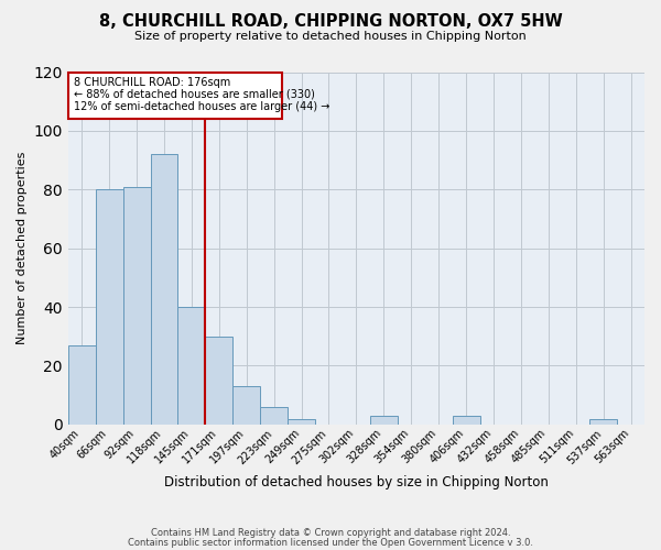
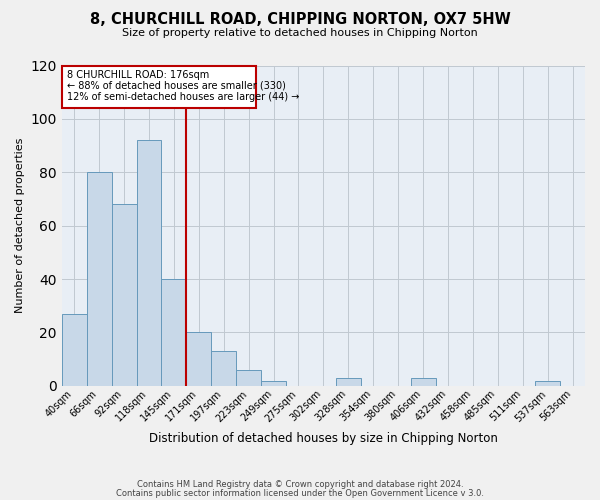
92sqm: 81 -> 68
171sqm: 30 -> 20
